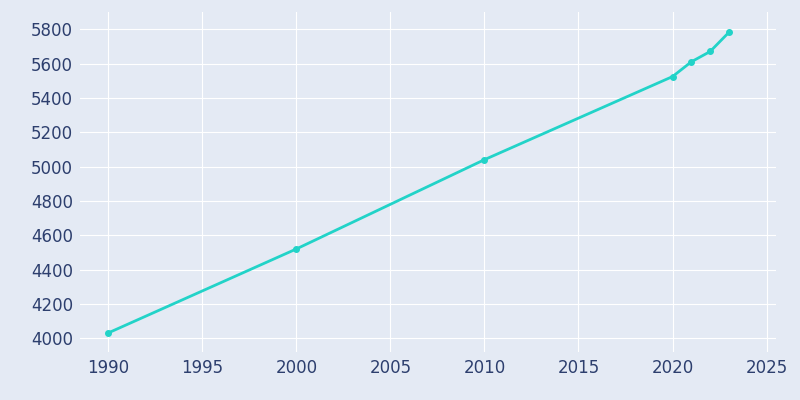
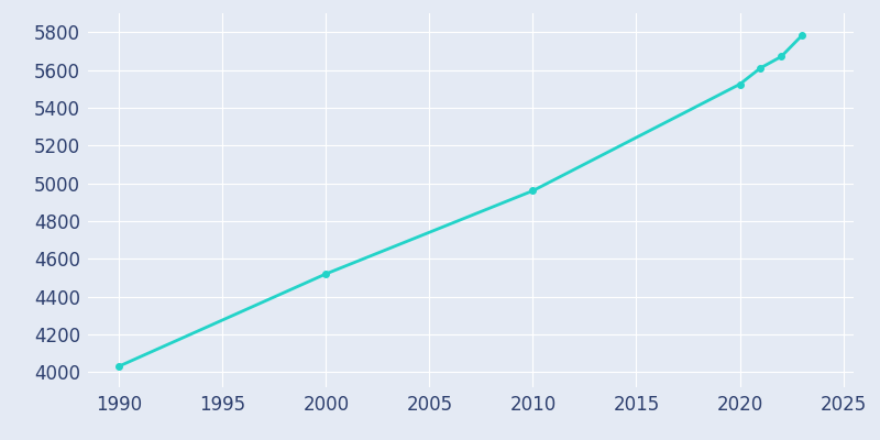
2010: 5040 -> 4960
